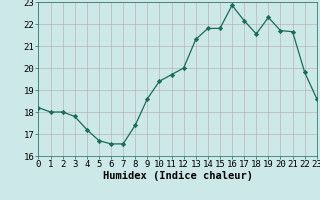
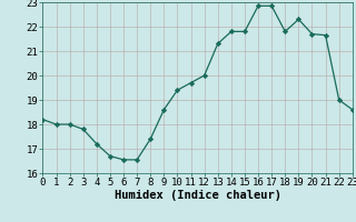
17: 22.15 -> 22.85
18: 21.55 -> 21.80
22: 19.80 -> 19.00
